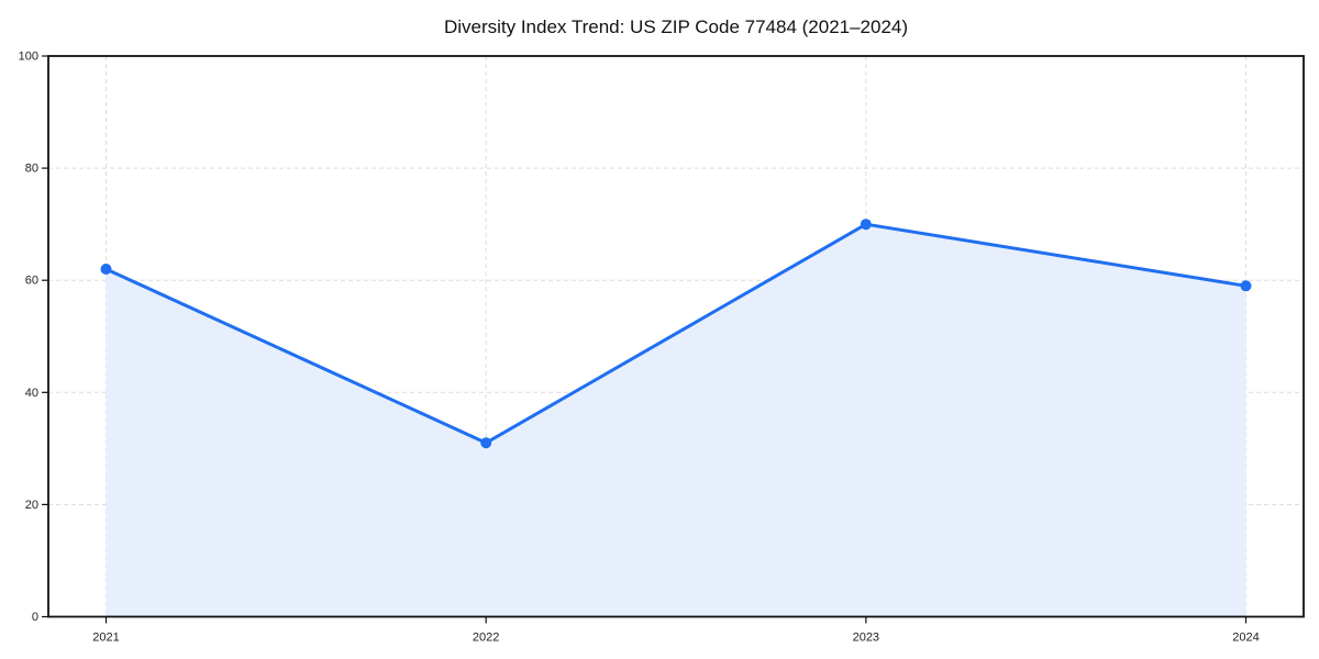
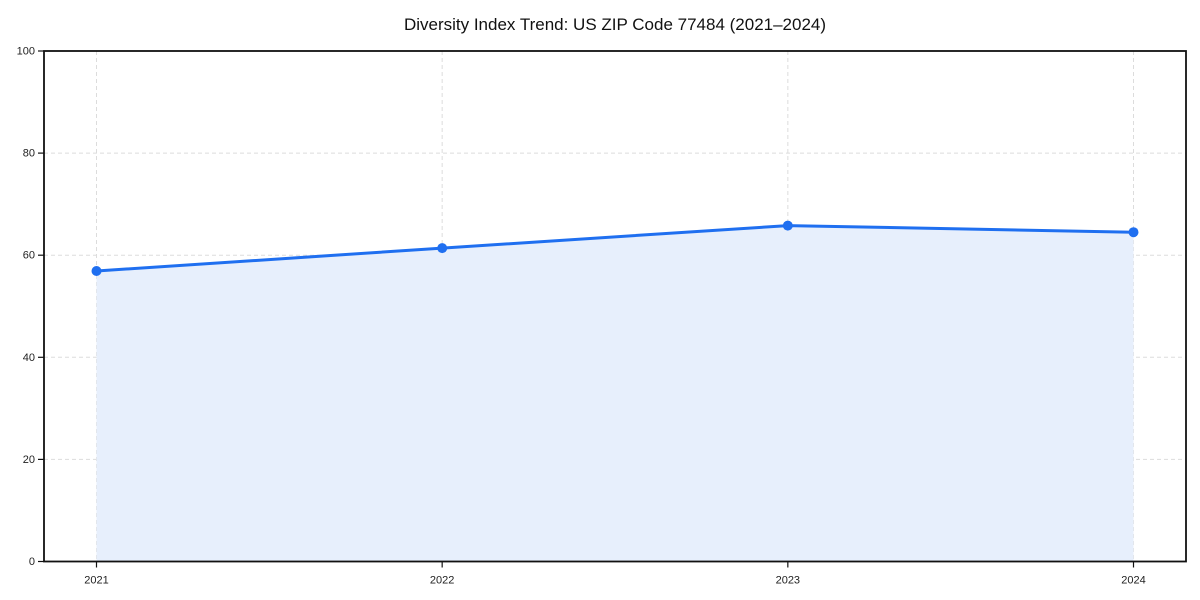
2021: 62 -> 57
2022: 31 -> 61
2023: 70 -> 66
2024: 59 -> 64
